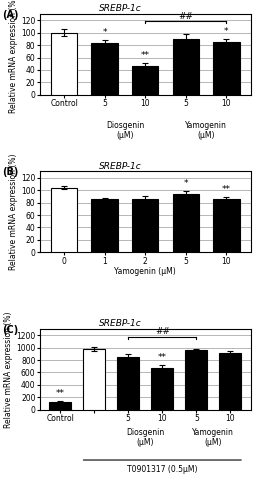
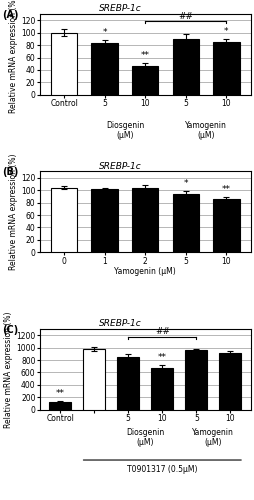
1: 86 -> 102
2: 86 -> 104
